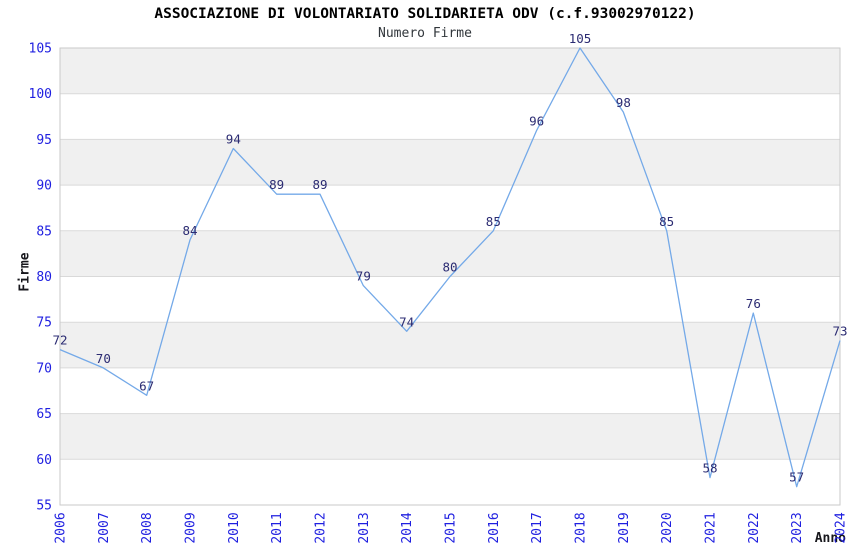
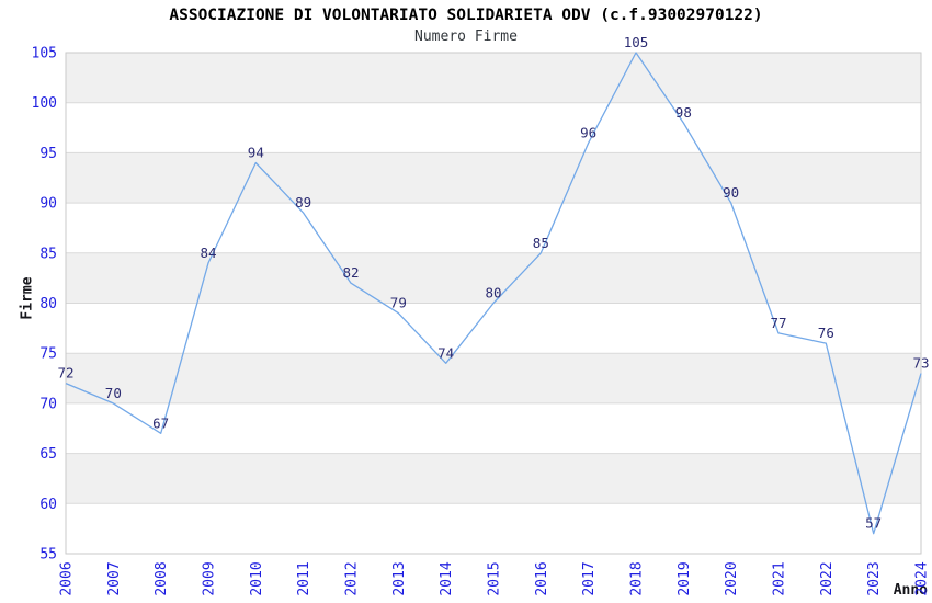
2012: 89 -> 82
2020: 85 -> 90
2021: 58 -> 77
